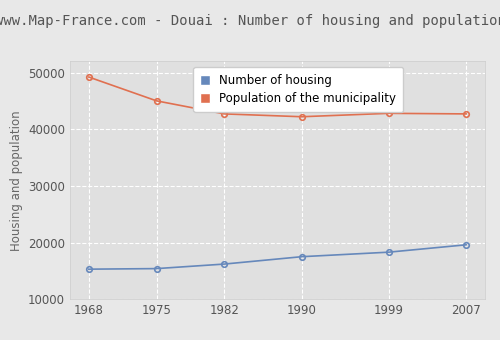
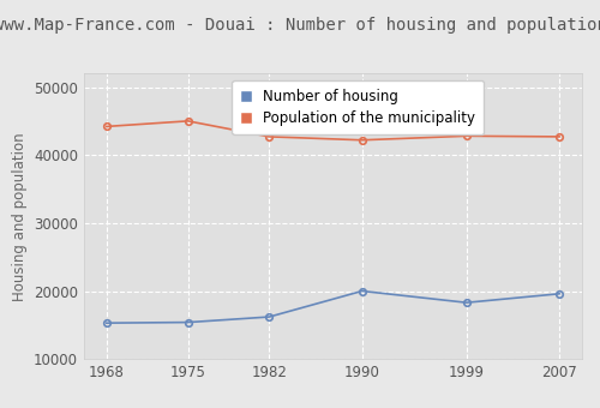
Population of the municipality/1968: 49200 -> 44200
Number of housing/1990: 17500 -> 20000
